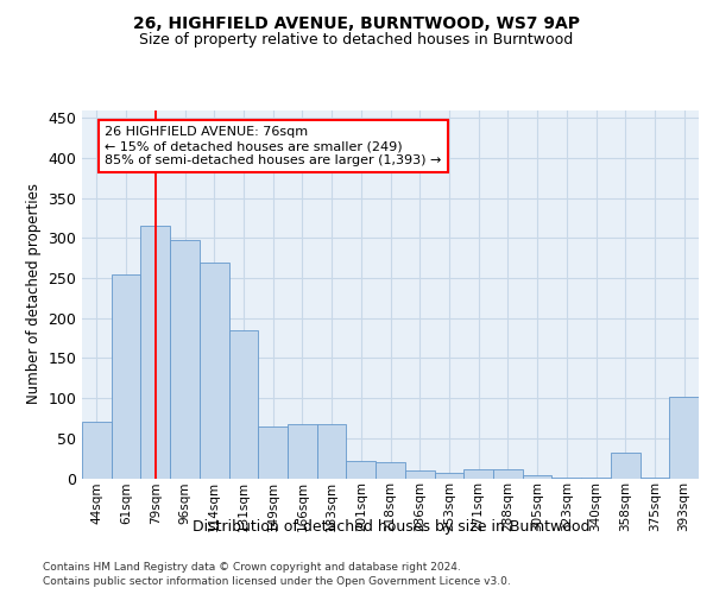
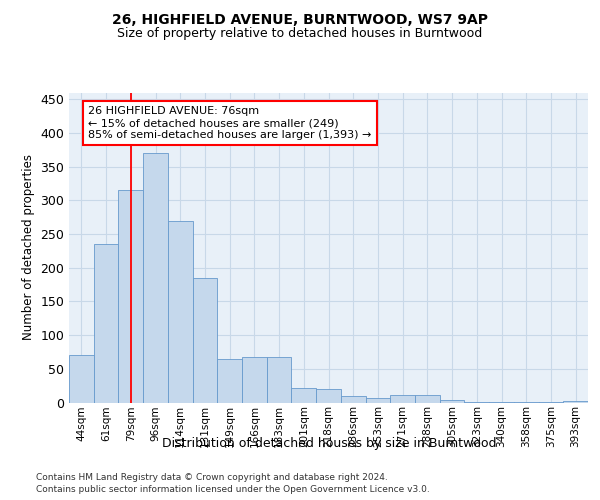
61sqm: 254 -> 235
96sqm: 298 -> 370
358sqm: 32 -> 1
393sqm: 102 -> 2
